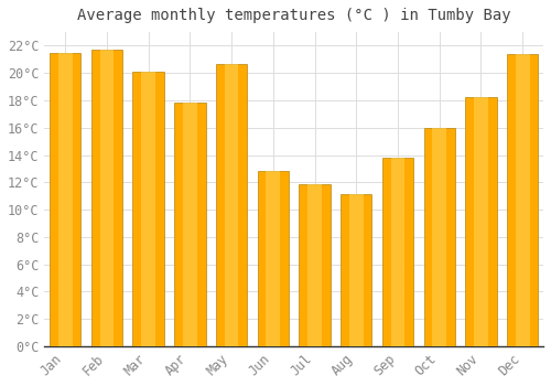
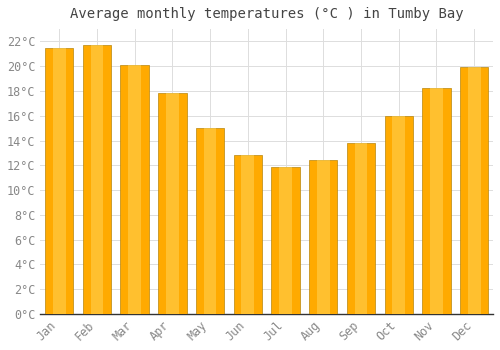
May: 20.7°C -> 15.0°C
Aug: 11.1°C -> 12.4°C
Dec: 21.4°C -> 19.9°C
